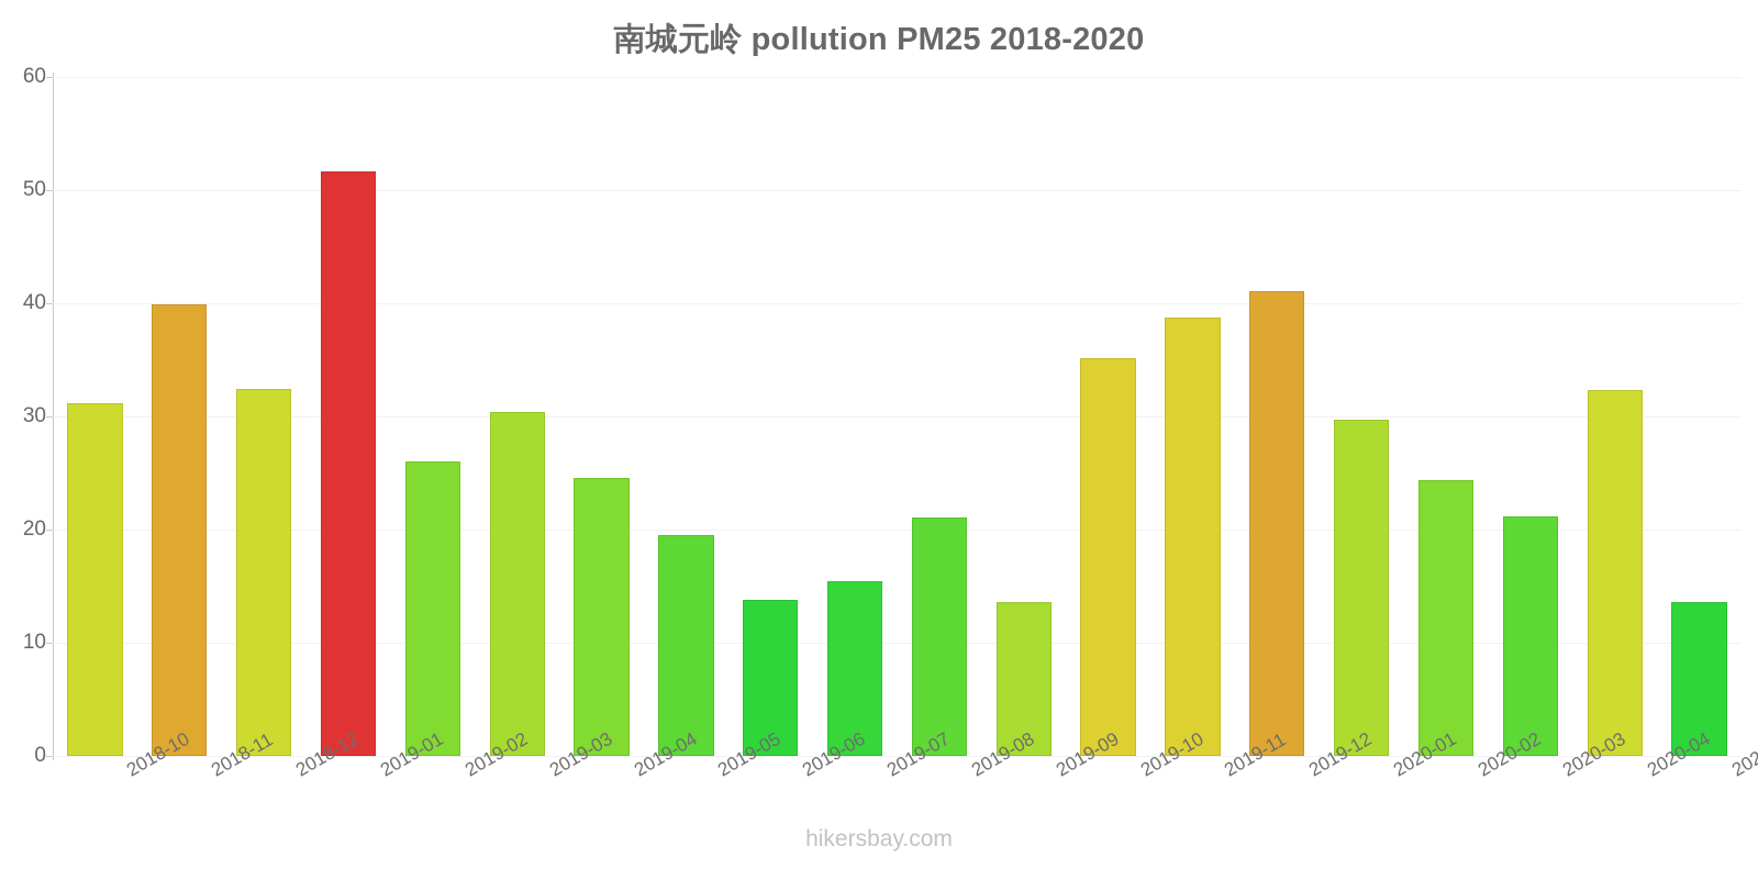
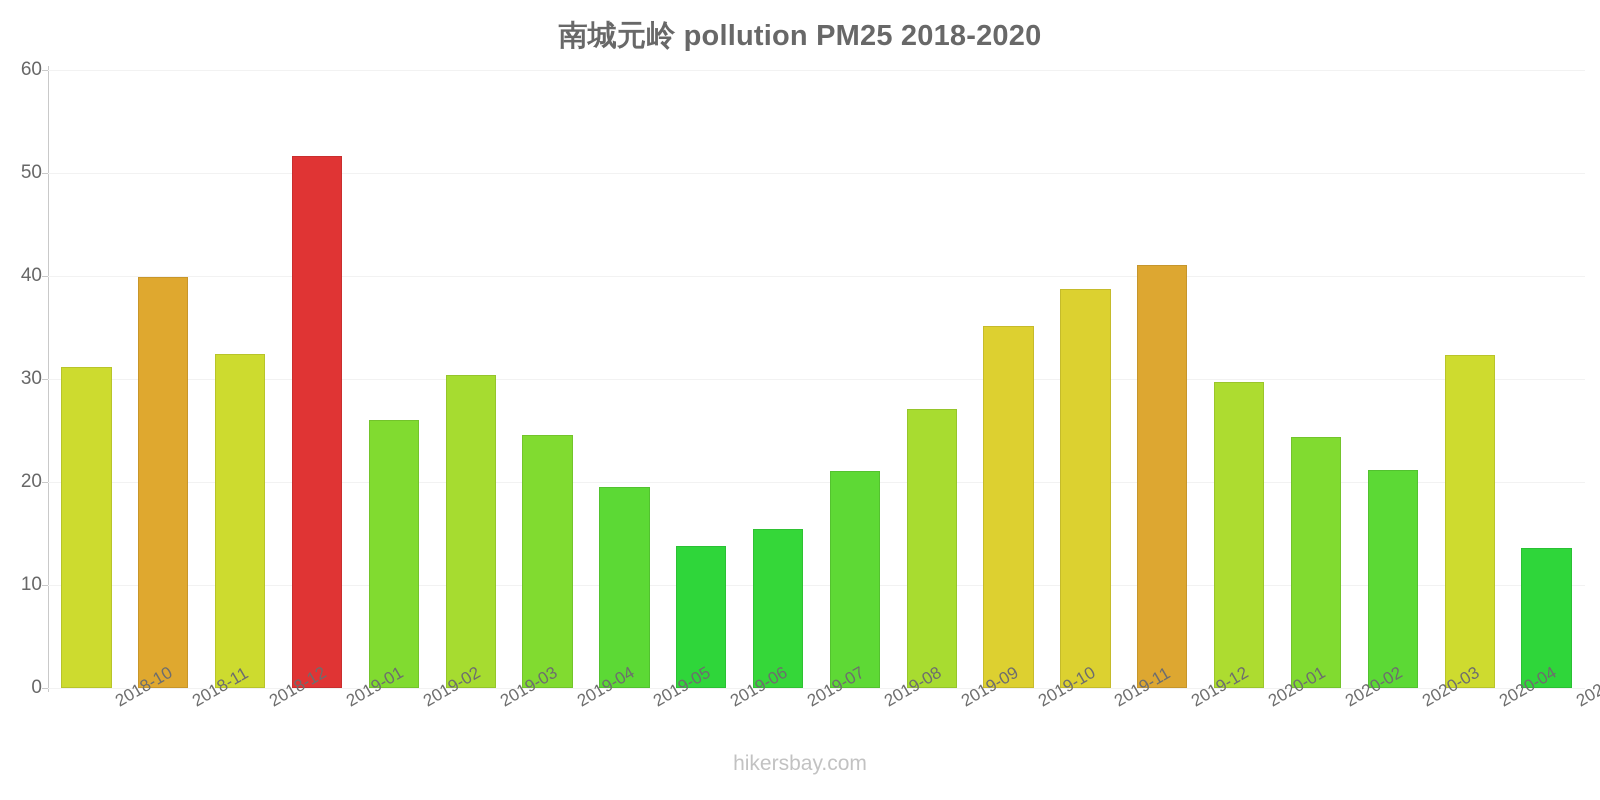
2019-09: 13.6 -> 27.1
